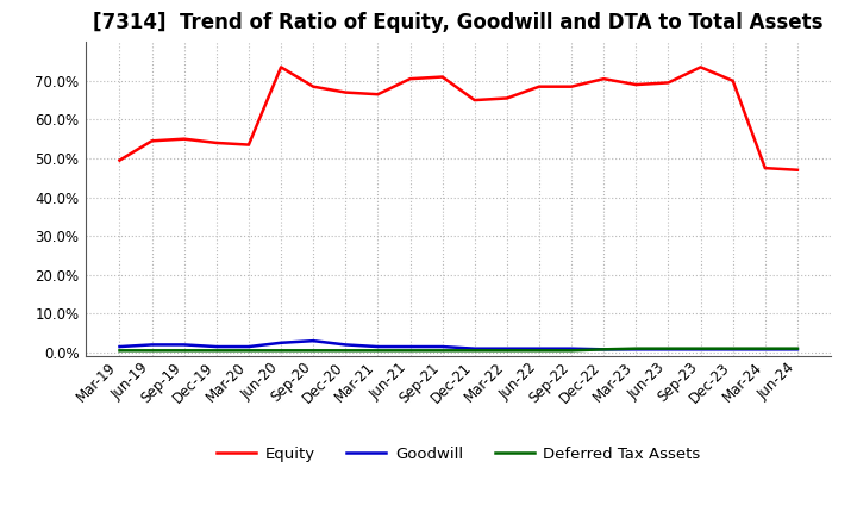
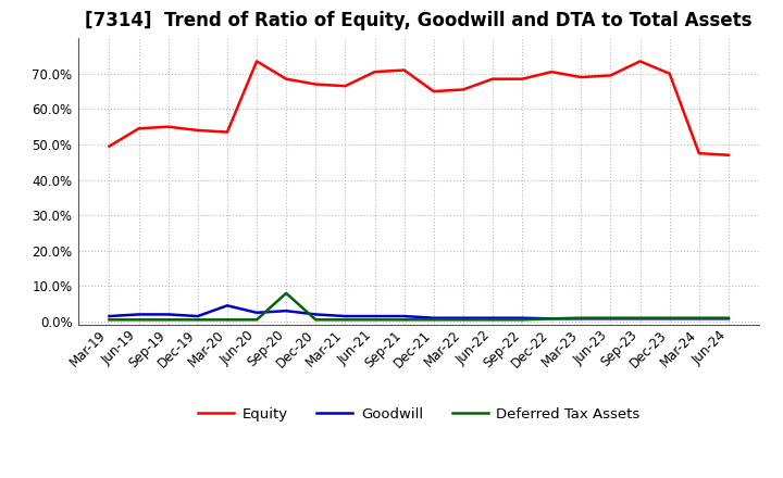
Goodwill/Mar-20: 1.5% -> 4.5%
Deferred Tax Assets/Sep-20: 0.5% -> 8.0%
